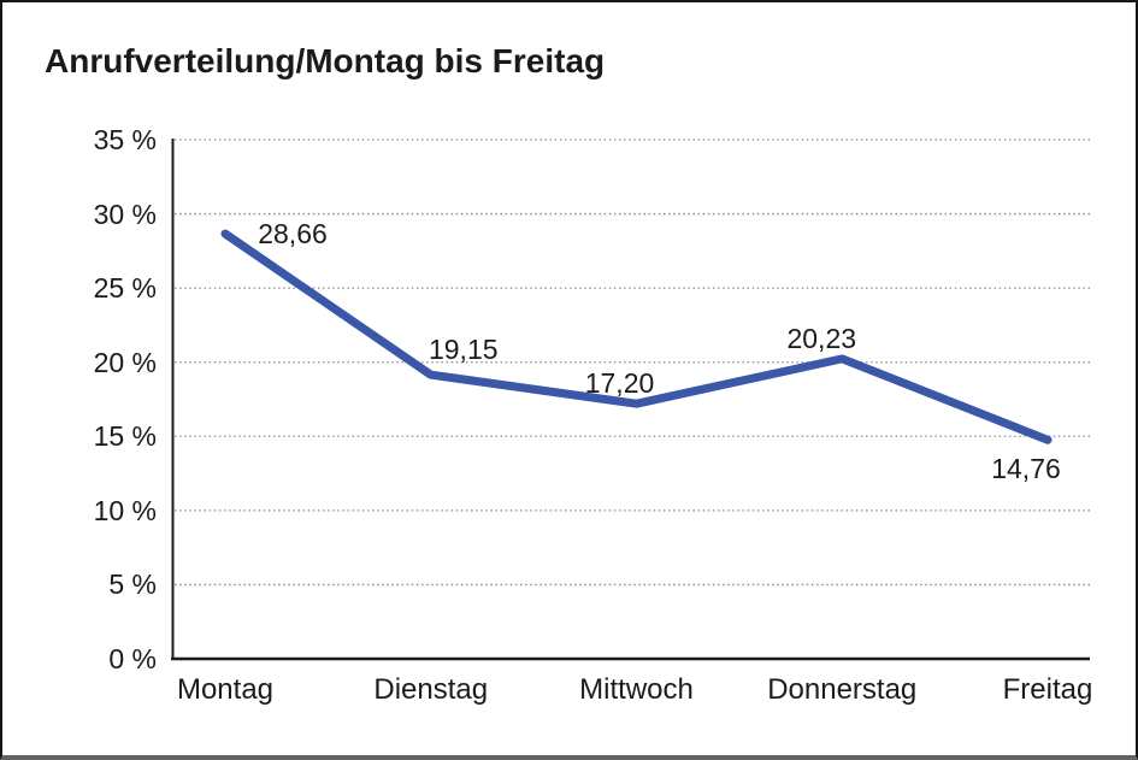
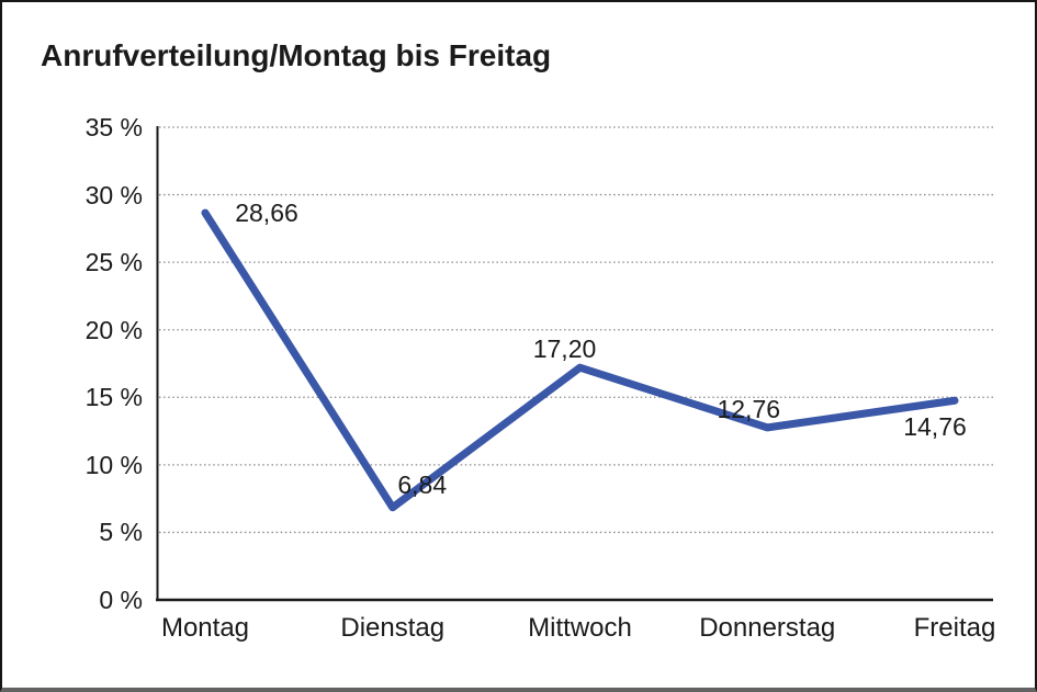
Dienstag: 19,15 -> 6,84
Donnerstag: 20,23 -> 12,76
